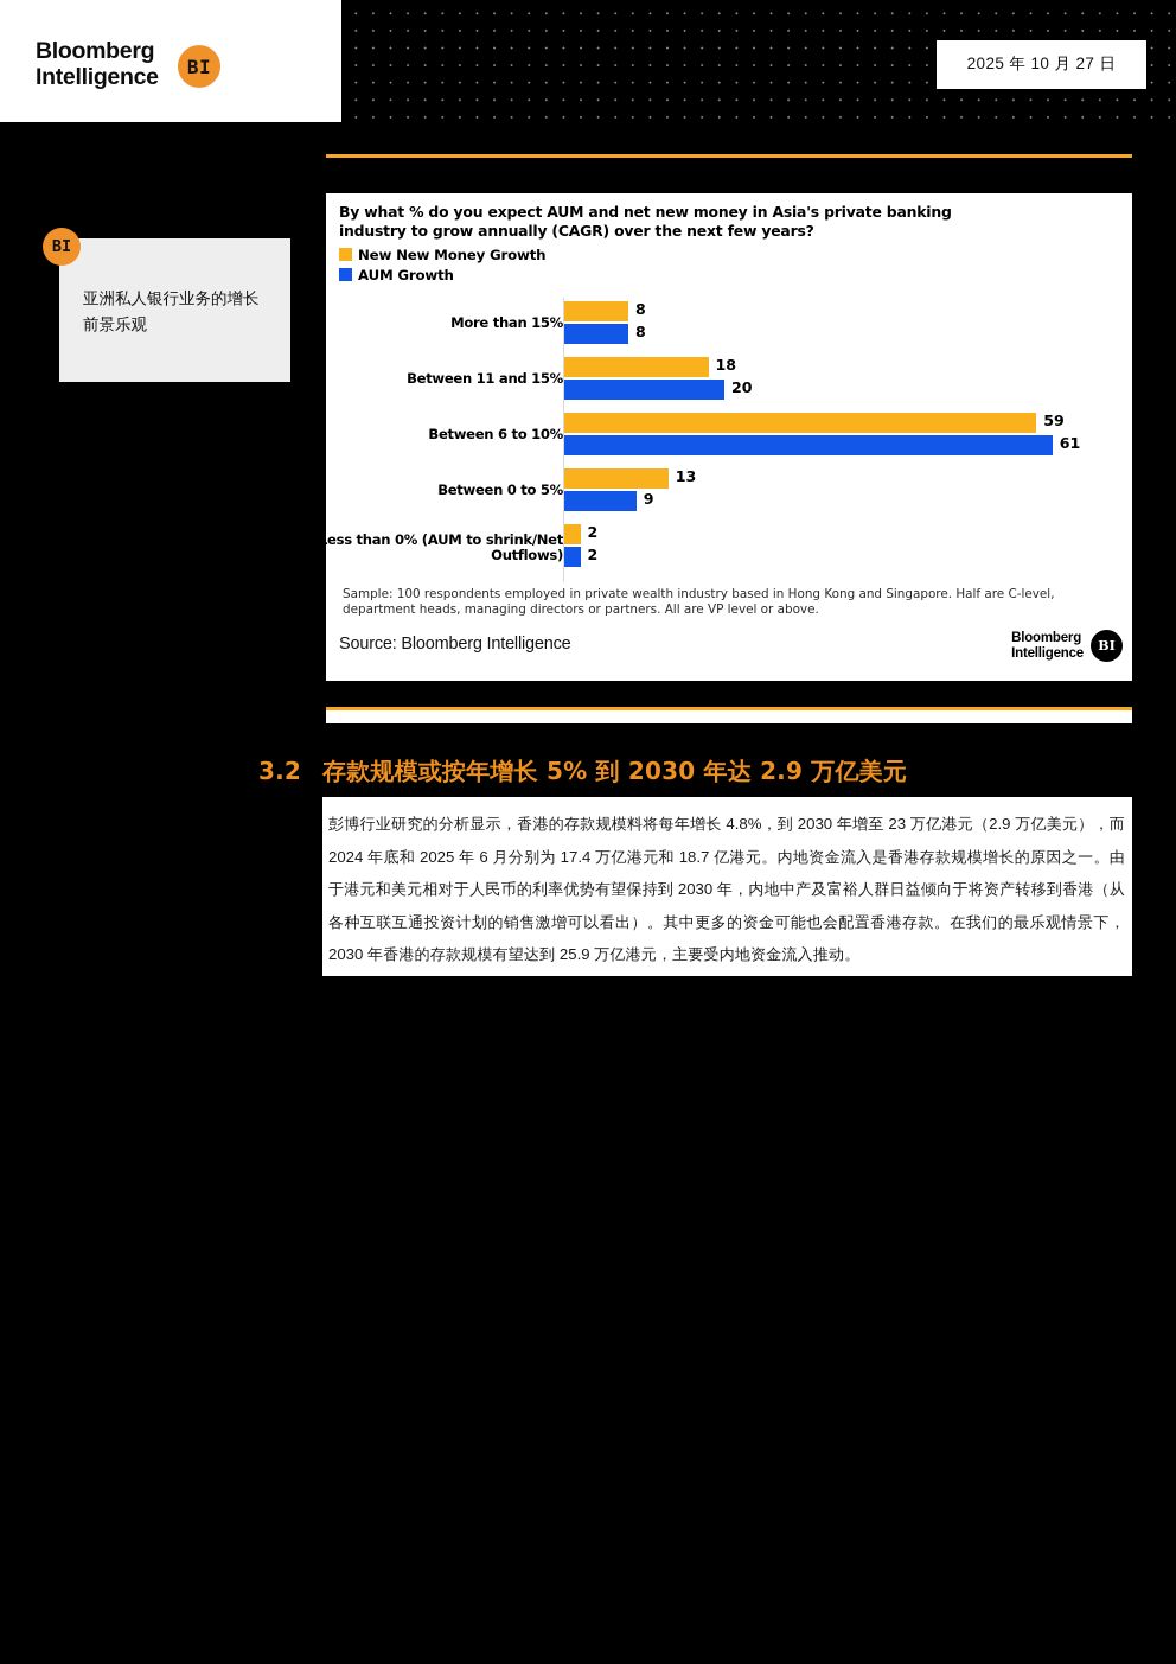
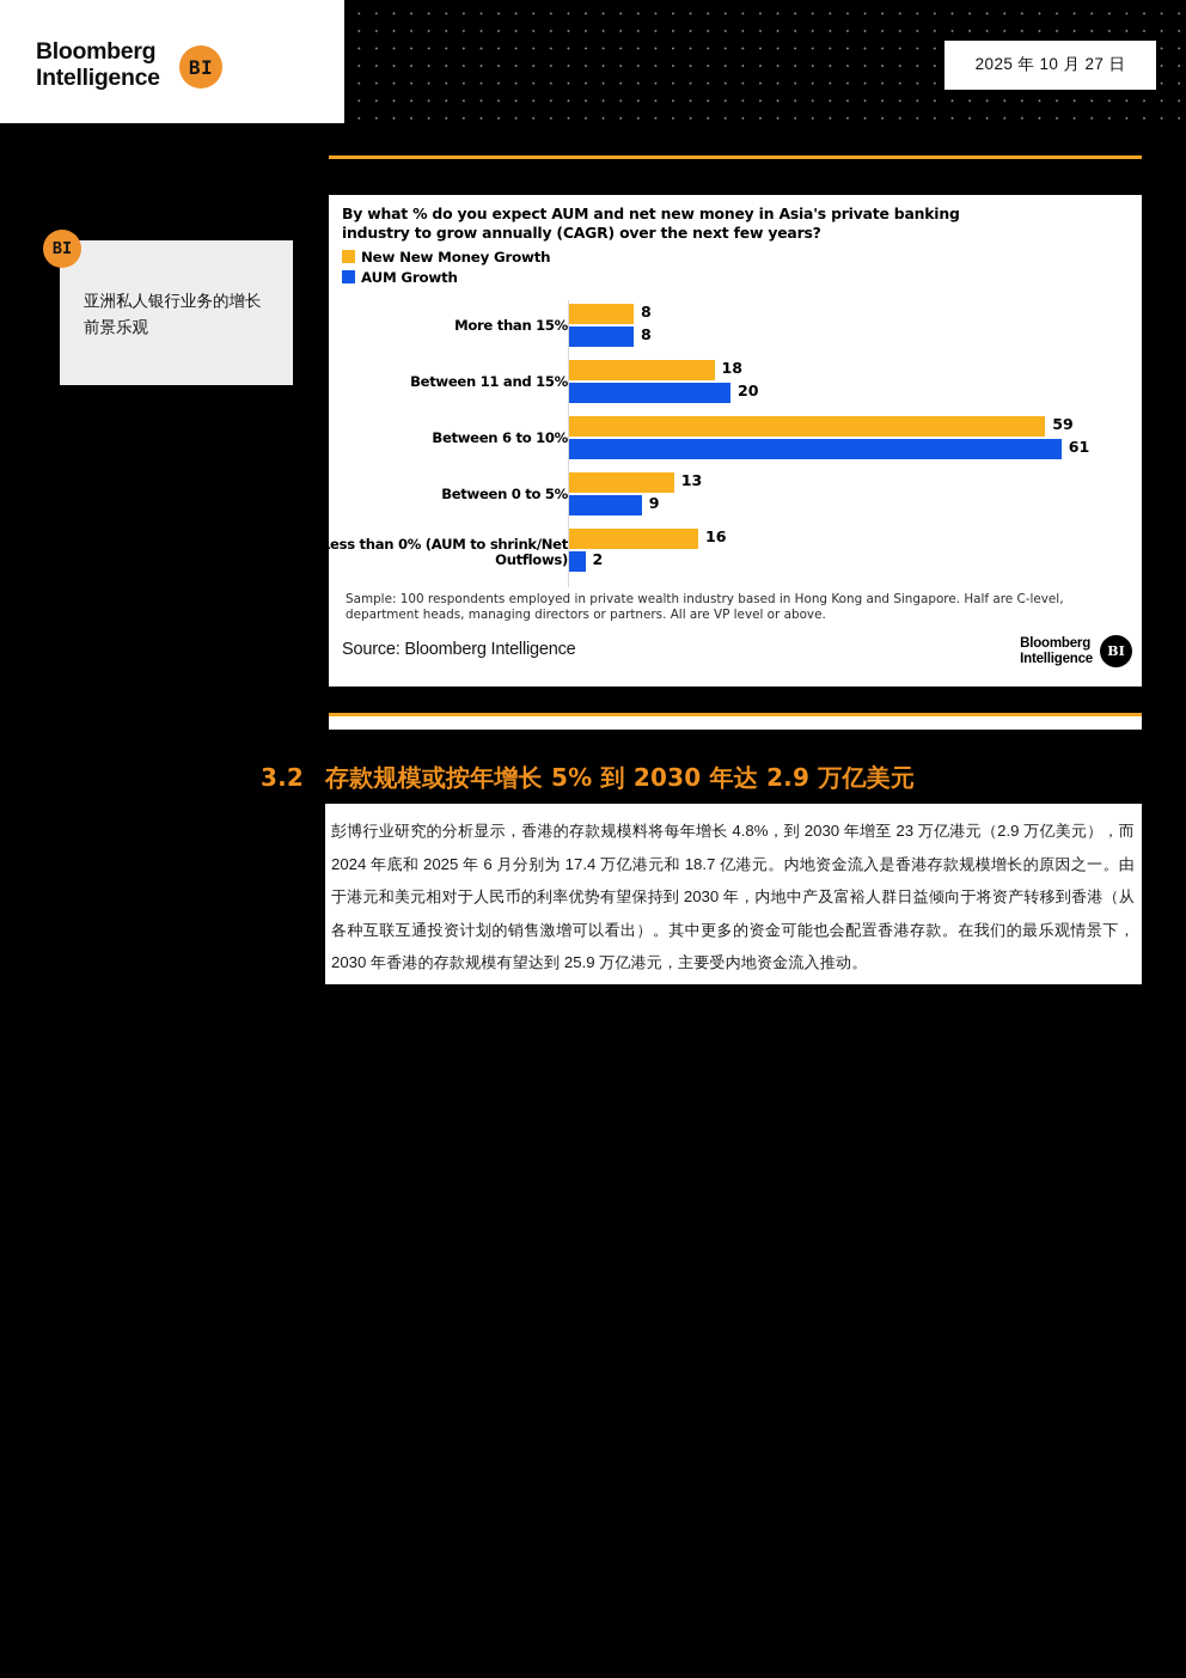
New New Money Growth/Less than 0% (AUM to shrink/Net Outflows): 2 -> 16
